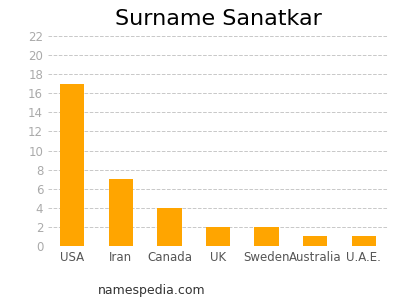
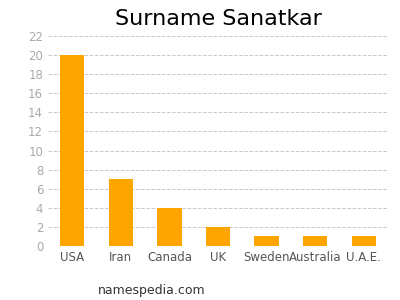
USA: 17 -> 20
Sweden: 2 -> 1
